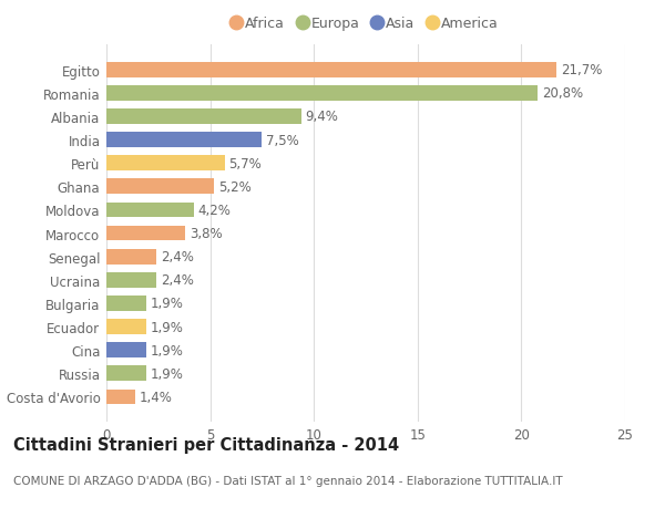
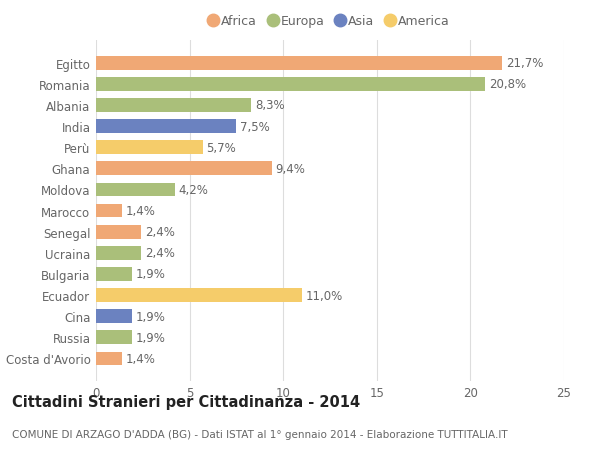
Albania: 9,4% -> 8,3%
Ghana: 5,2% -> 9,4%
Marocco: 3,8% -> 1,4%
Ecuador: 1,9% -> 11,0%
